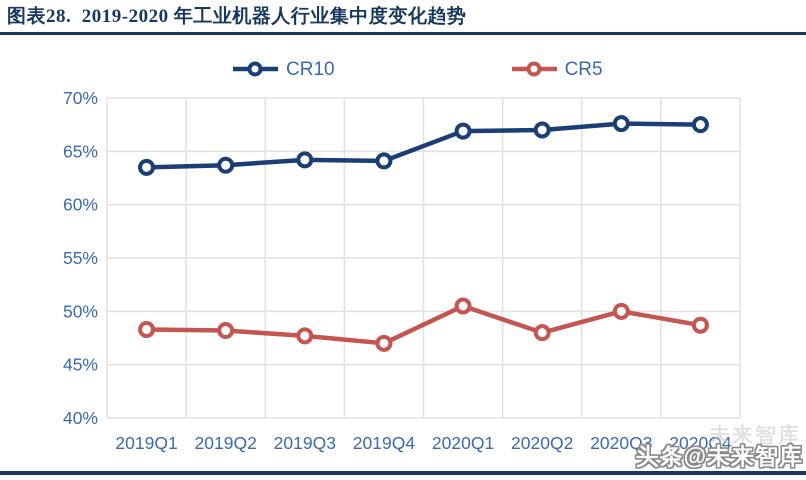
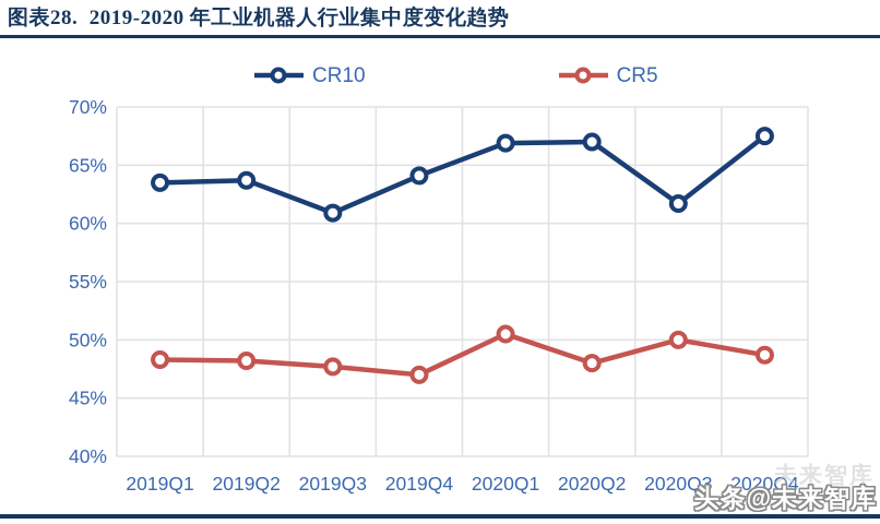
CR10/2019Q3: 64.2% -> 60.9%
CR10/2020Q3: 67.6% -> 61.7%
